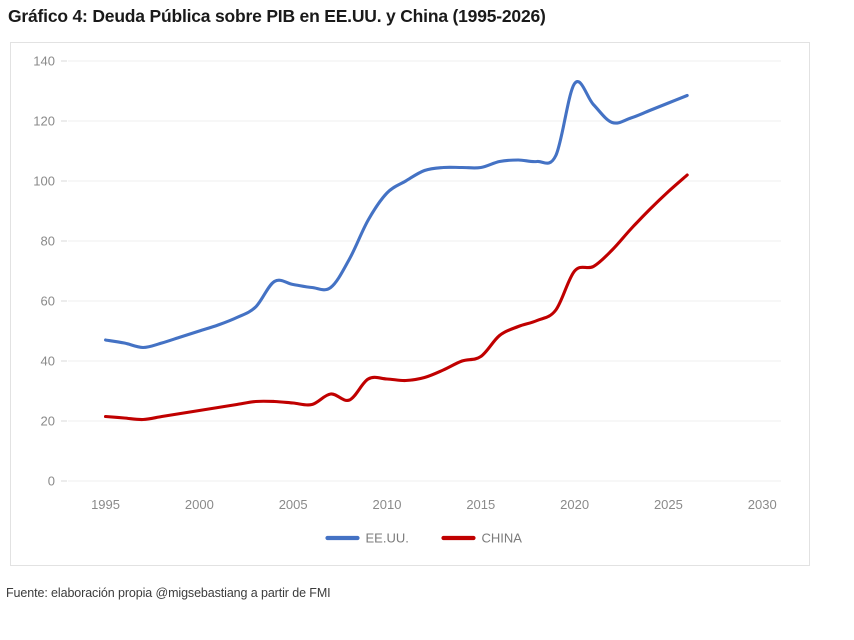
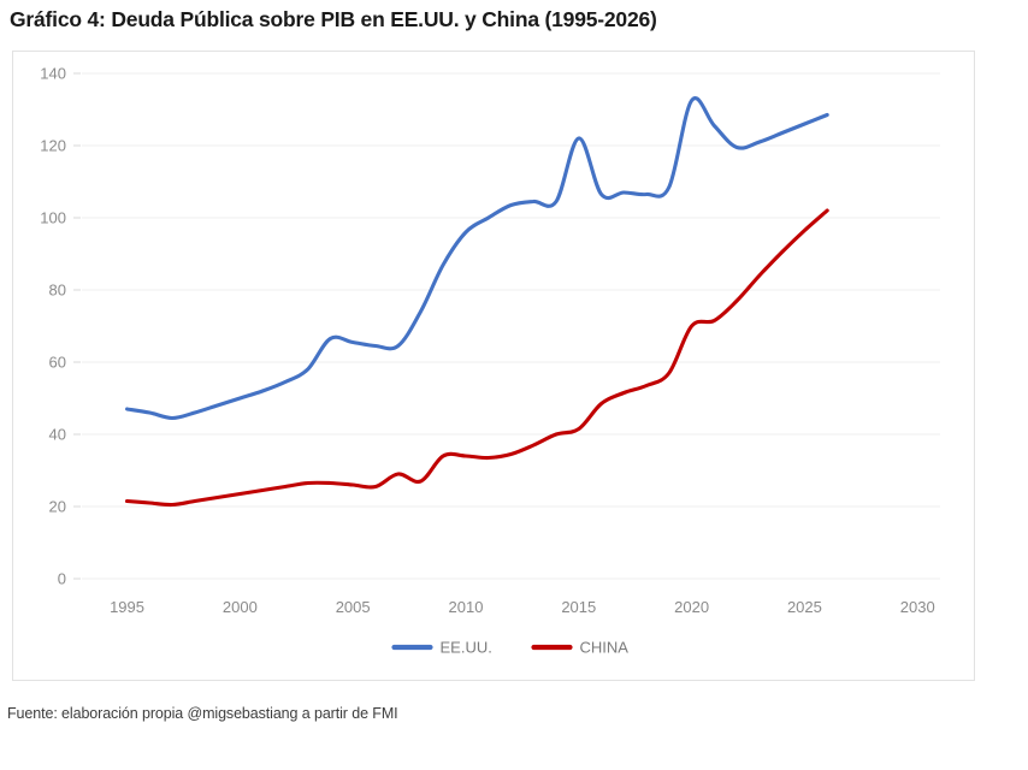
EE.UU./2015: 104 -> 122
